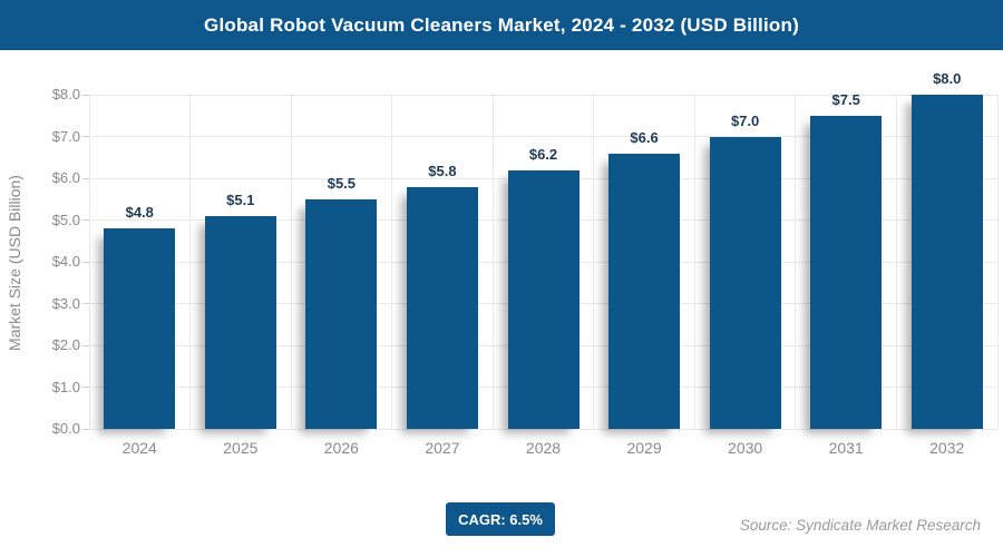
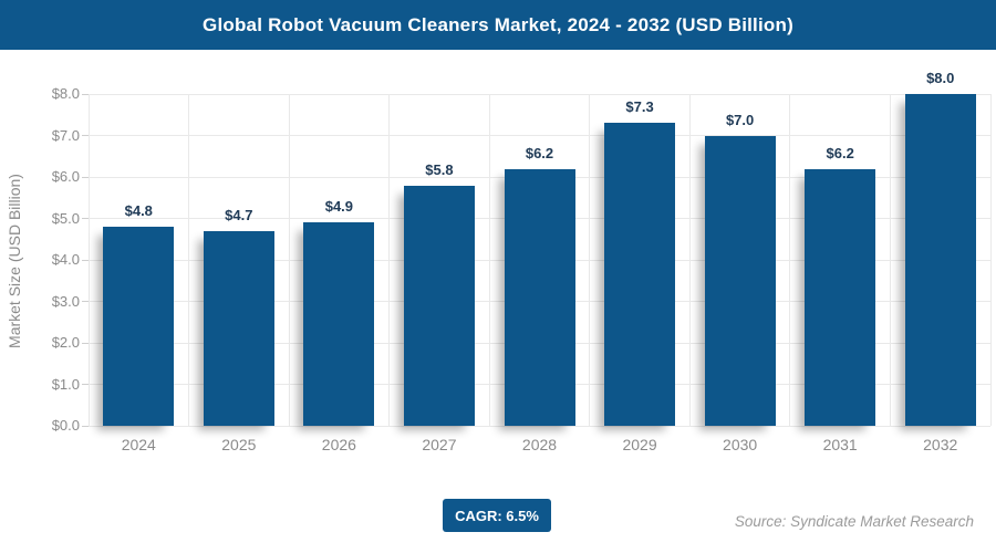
2025: $5.1 -> $4.7
2026: $5.5 -> $4.9
2029: $6.6 -> $7.3
2031: $7.5 -> $6.2
